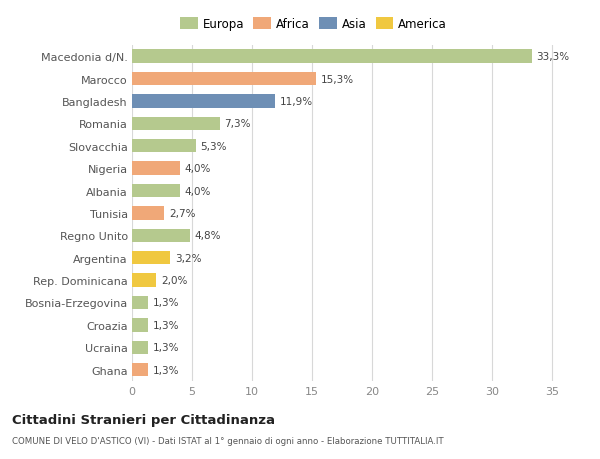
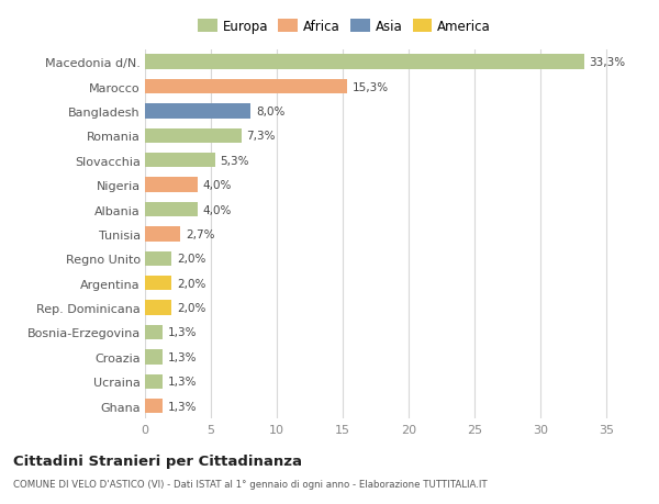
Bangladesh: 11,9% -> 8,0%
Regno Unito: 4,8% -> 2,0%
Argentina: 3,2% -> 2,0%
